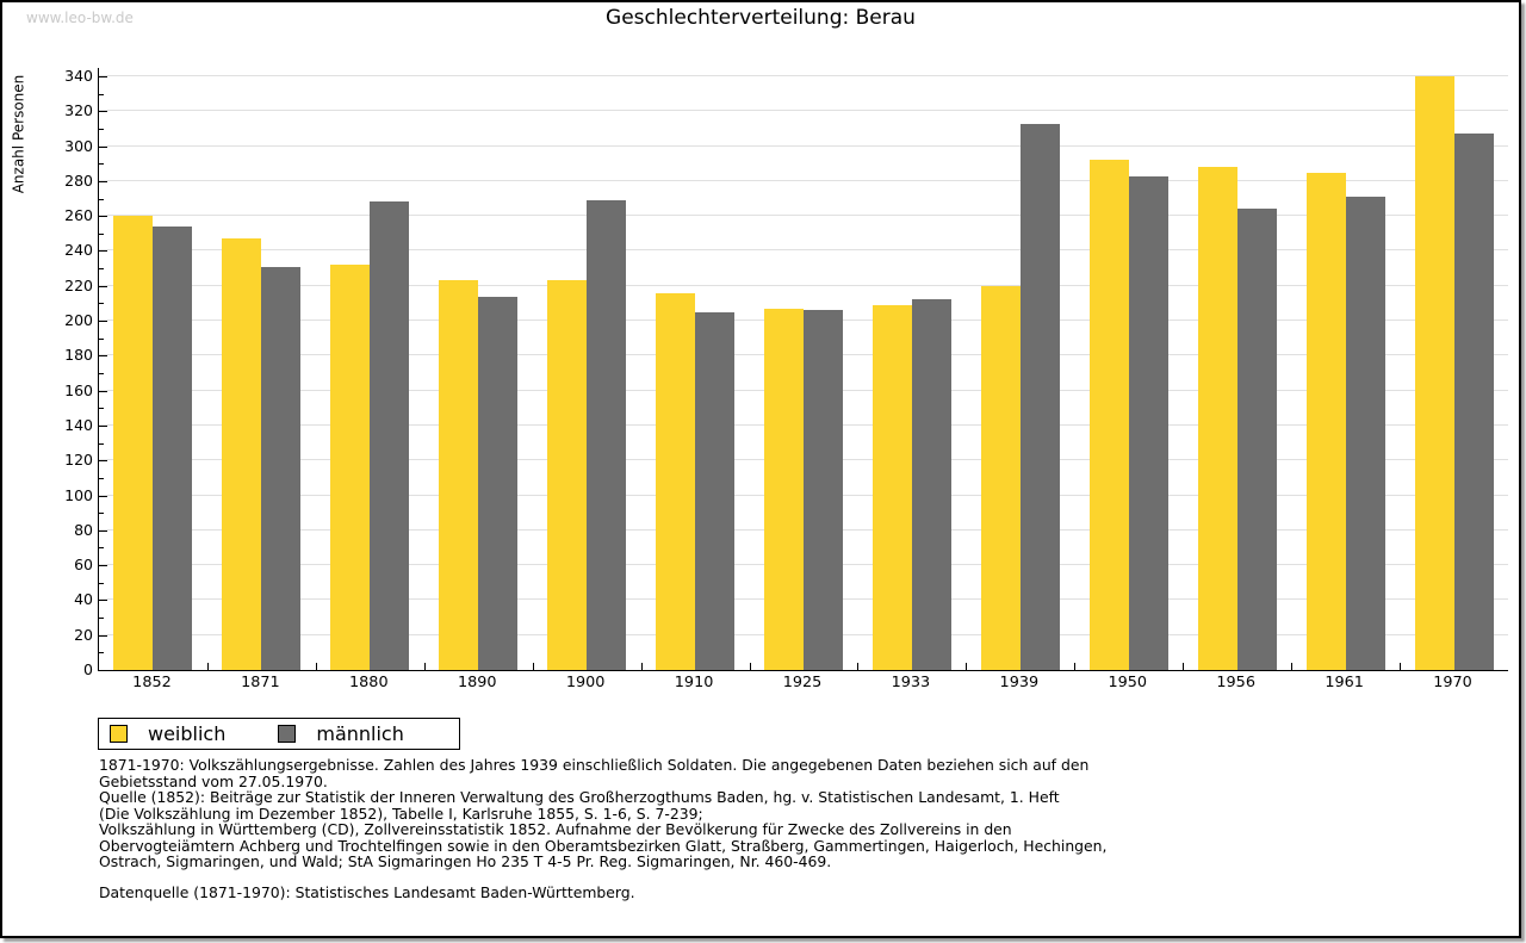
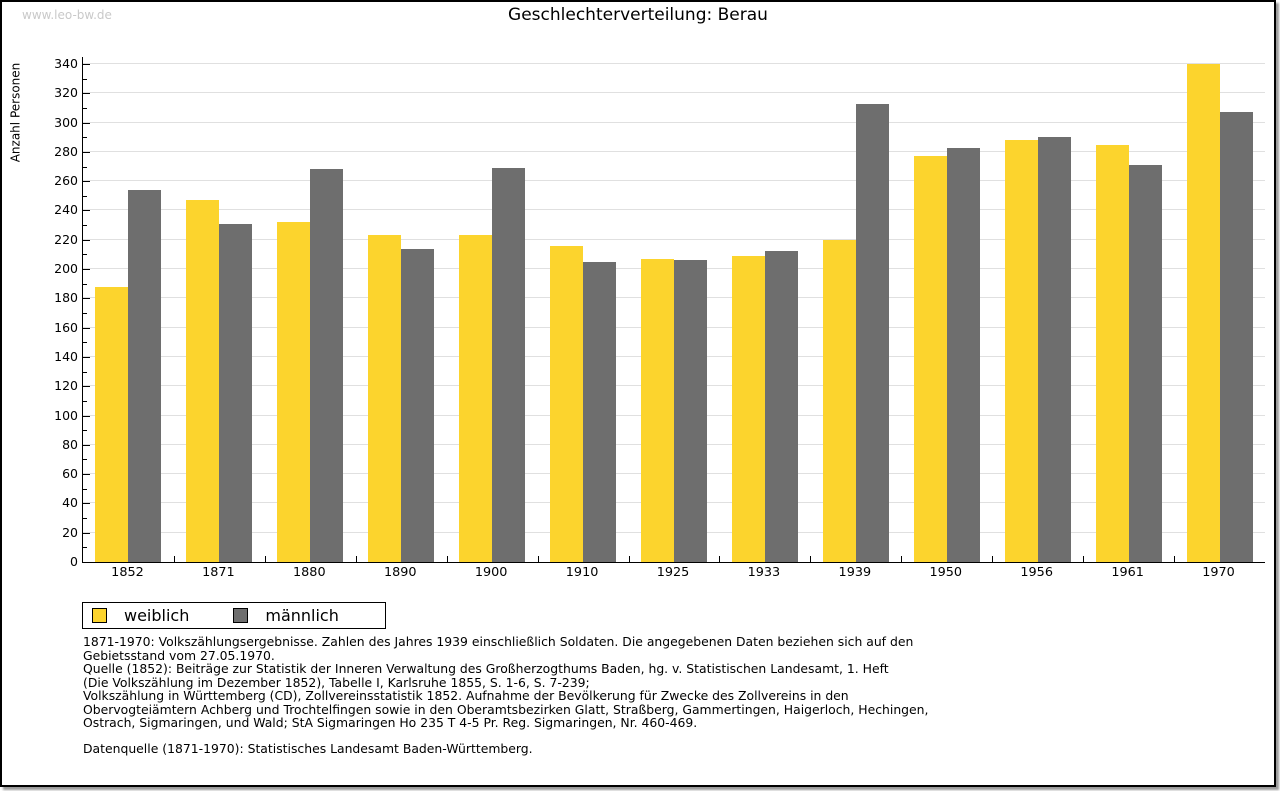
weiblich/1852: 260 -> 188
weiblich/1950: 292 -> 277
männlich/1956: 264 -> 290
